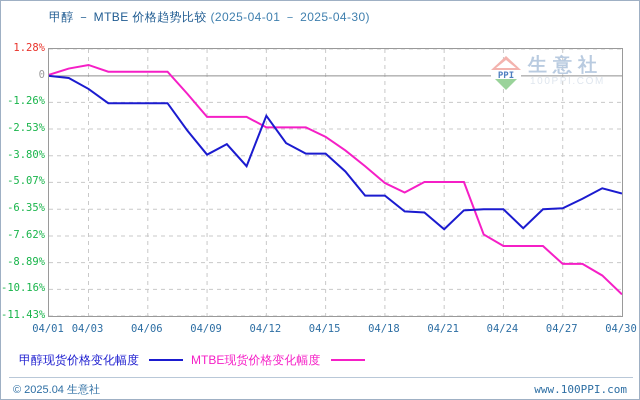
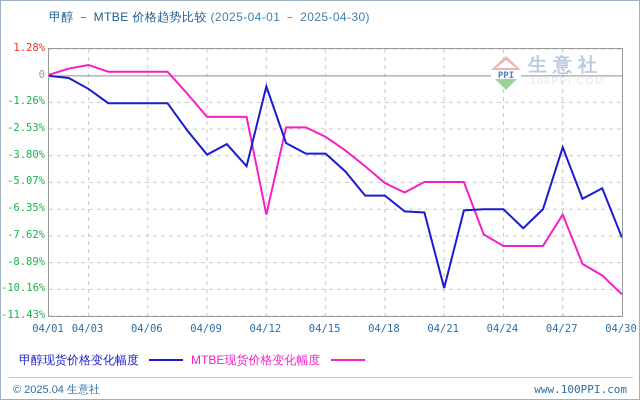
甲醇现货价格变化幅度/04/12: -1.9% -> -0.5%
MTBE现货价格变化幅度/04/12: -2.5% -> -6.6%
甲醇现货价格变化幅度/04/21: -7.3% -> -10.1%
甲醇现货价格变化幅度/04/27: -6.3% -> -3.4%
MTBE现货价格变化幅度/04/27: -8.9% -> -6.6%
甲醇现货价格变化幅度/04/30: -5.6% -> -7.7%
